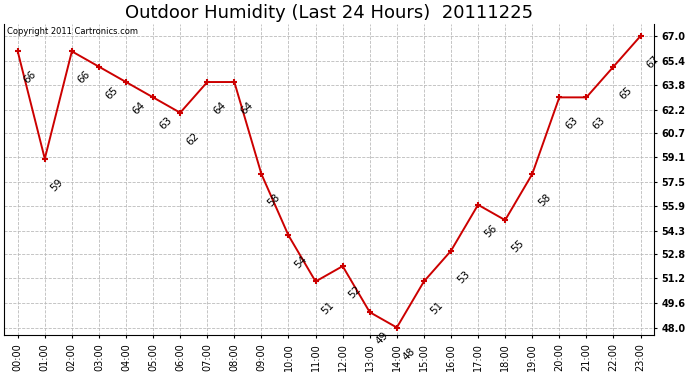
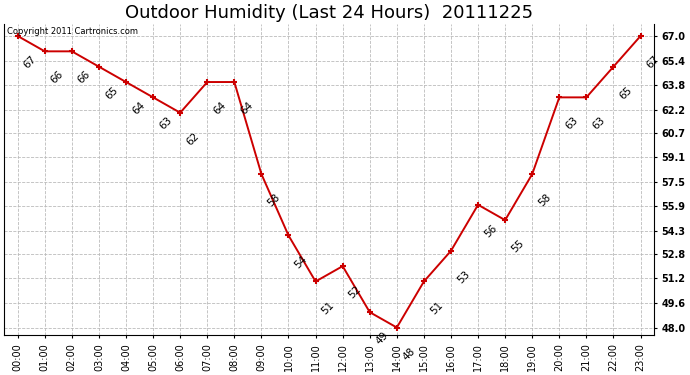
00:00: 66 -> 67
01:00: 59 -> 66
